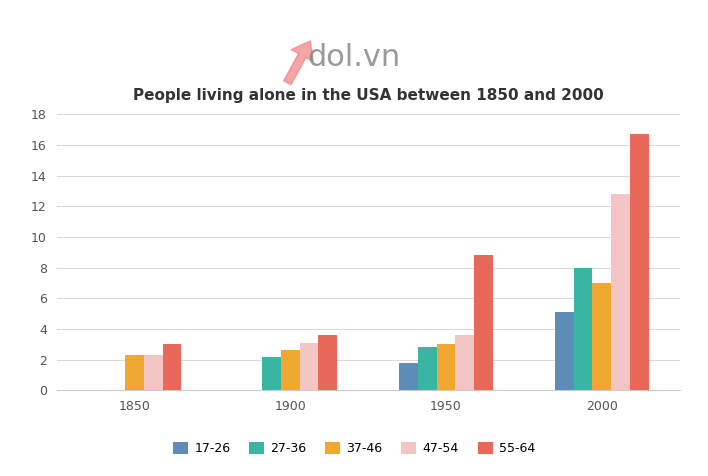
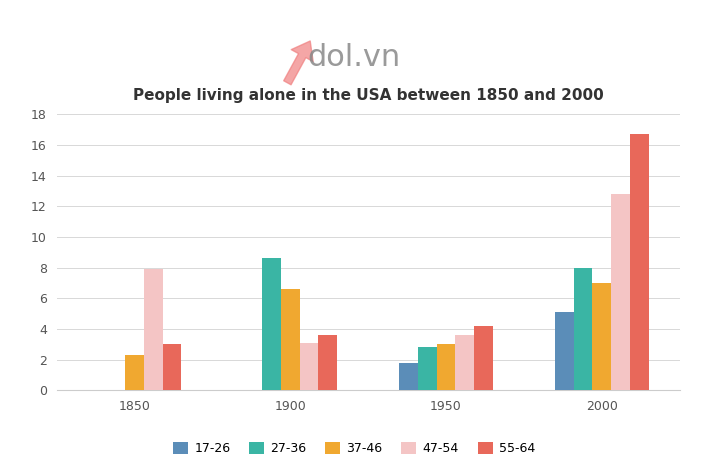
47-54/1850: 2.3 -> 7.9
27-36/1900: 2.2 -> 8.6
37-46/1900: 2.6 -> 6.6
55-64/1950: 8.8 -> 4.2
